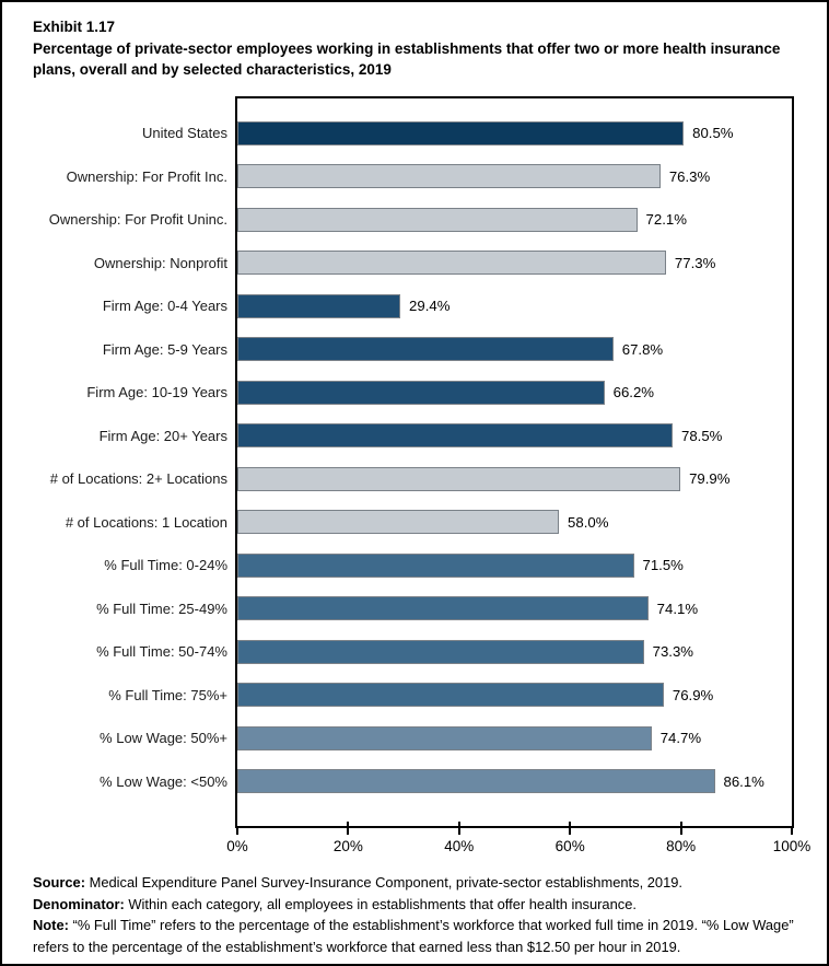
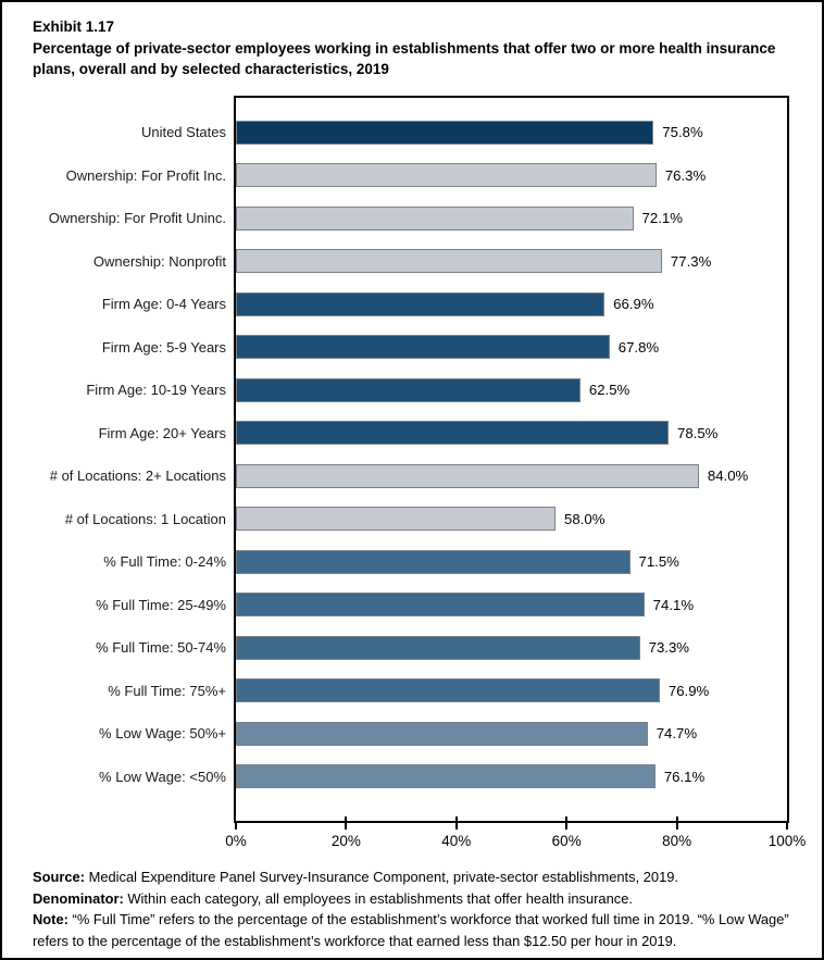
United States: 80.5% -> 75.8%
Firm Age: 0-4 Years: 29.4% -> 66.9%
Firm Age: 10-19 Years: 66.2% -> 62.5%
# of Locations: 2+ Locations: 79.9% -> 84.0%
% Low Wage: <50%: 86.1% -> 76.1%
